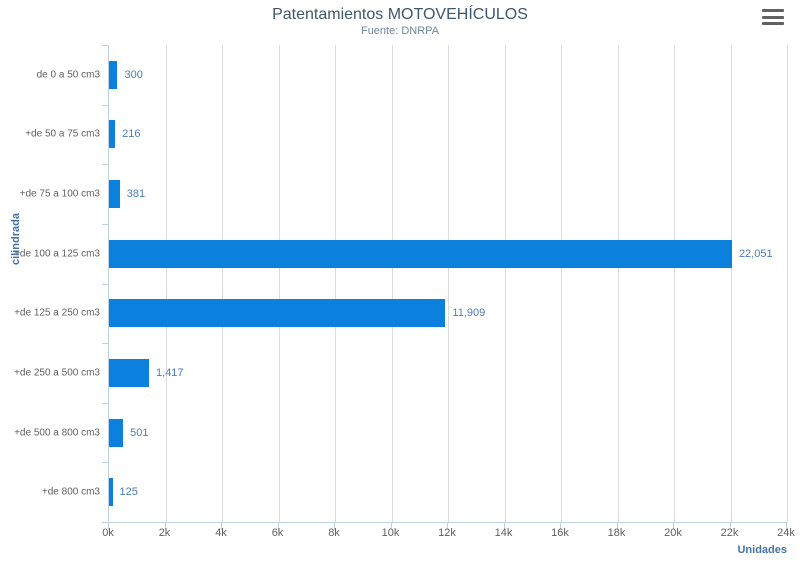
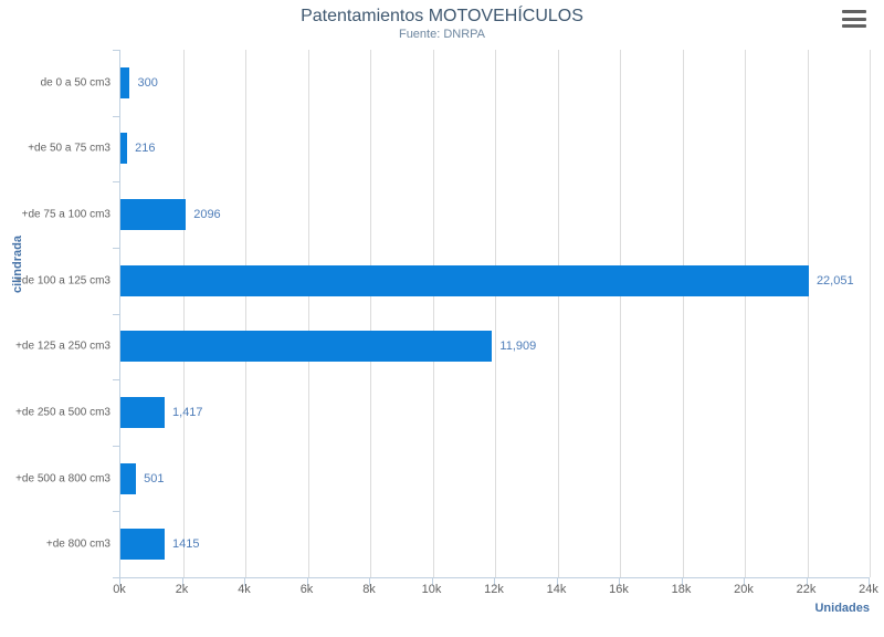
+de 75 a 100 cm3: 381 -> 2096
+de 800 cm3: 125 -> 1415
